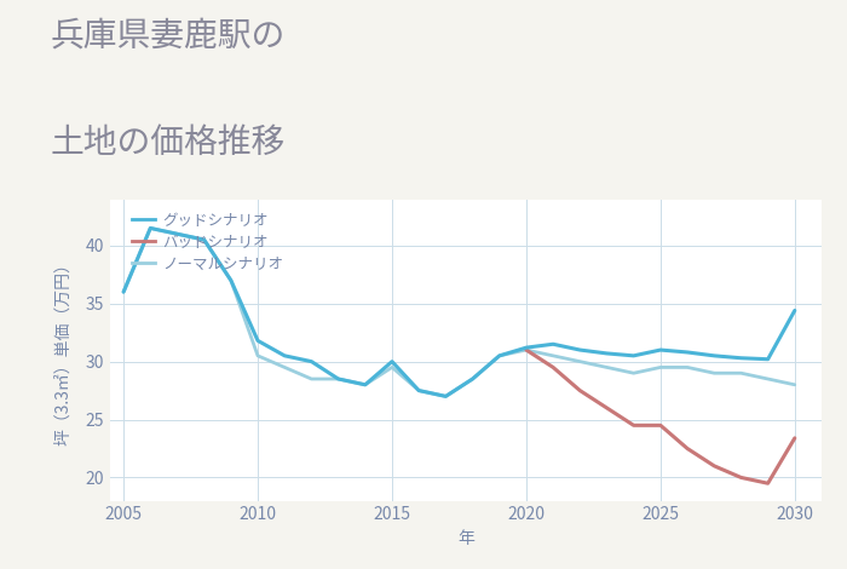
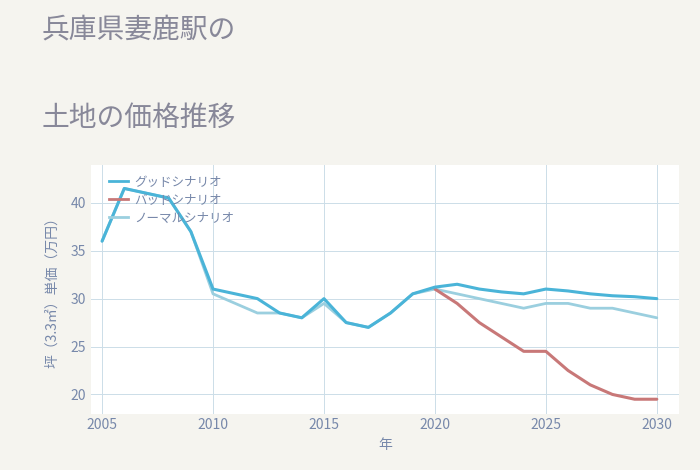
グッドシナリオ/2010: 31.8 -> 31.0
グッドシナリオ/2030: 34.4 -> 30.0
バッドシナリオ/2030: 23.4 -> 19.5
